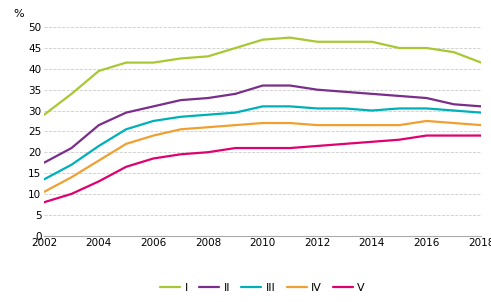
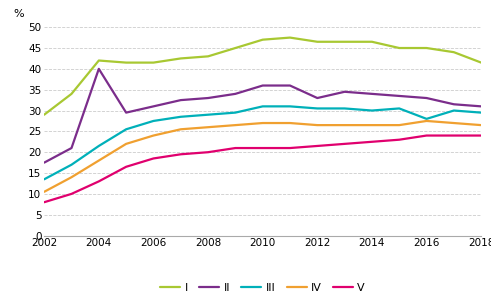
I/2004: 39.5 -> 42.0
II/2004: 26.5 -> 40.0
II/2012: 35.0 -> 33.0
III/2016: 30.5 -> 28.0
